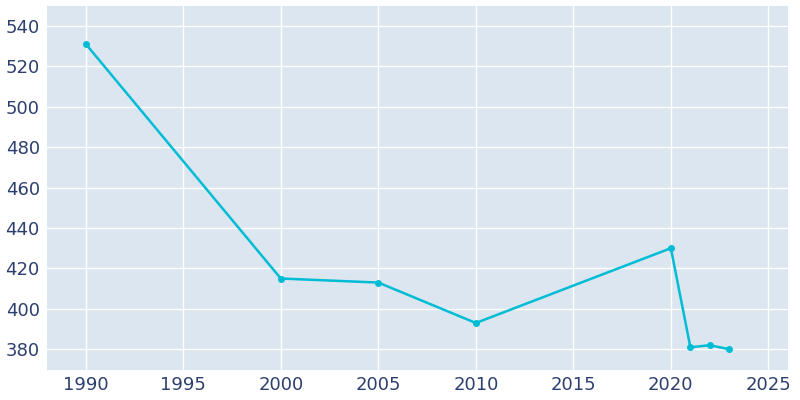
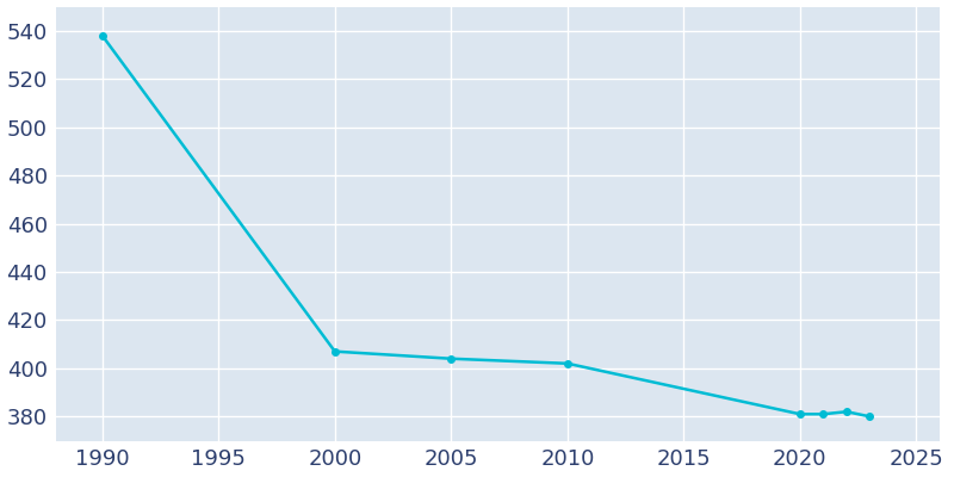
1990: 531 -> 538
2000: 415 -> 407
2005: 413 -> 404
2010: 393 -> 402
2020: 430 -> 381
